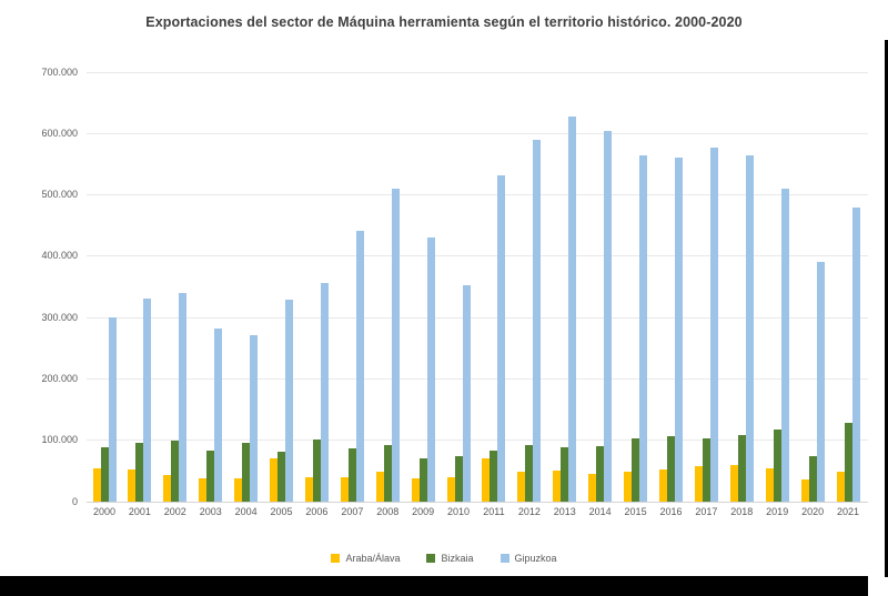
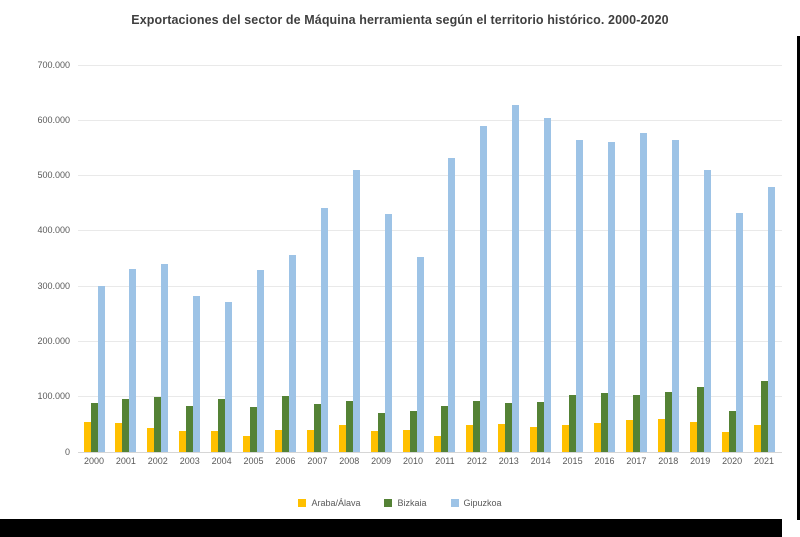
Araba/Álava/2005: 70000 -> 30000
Araba/Álava/2011: 70000 -> 30000
Gipuzkoa/2020: 390000 -> 430000
